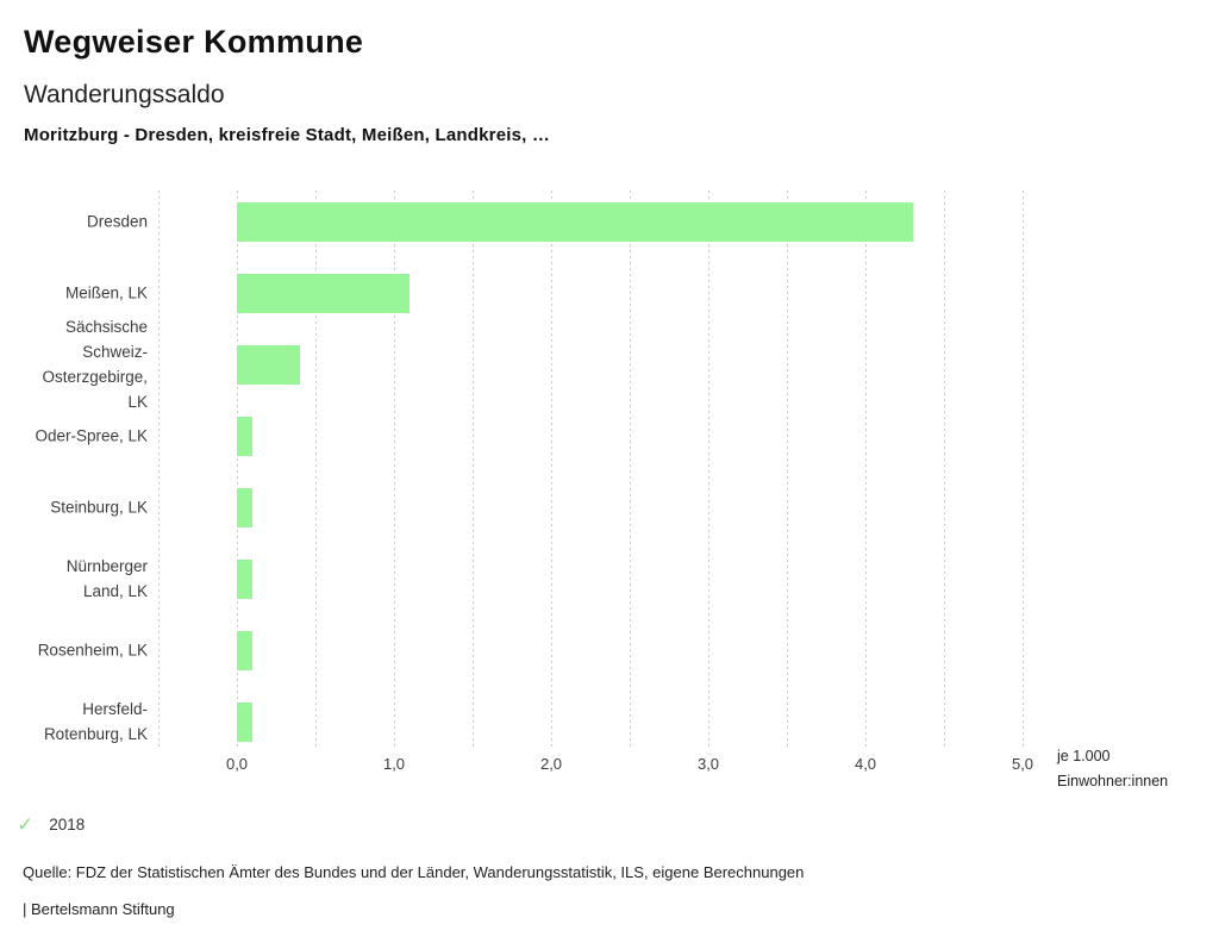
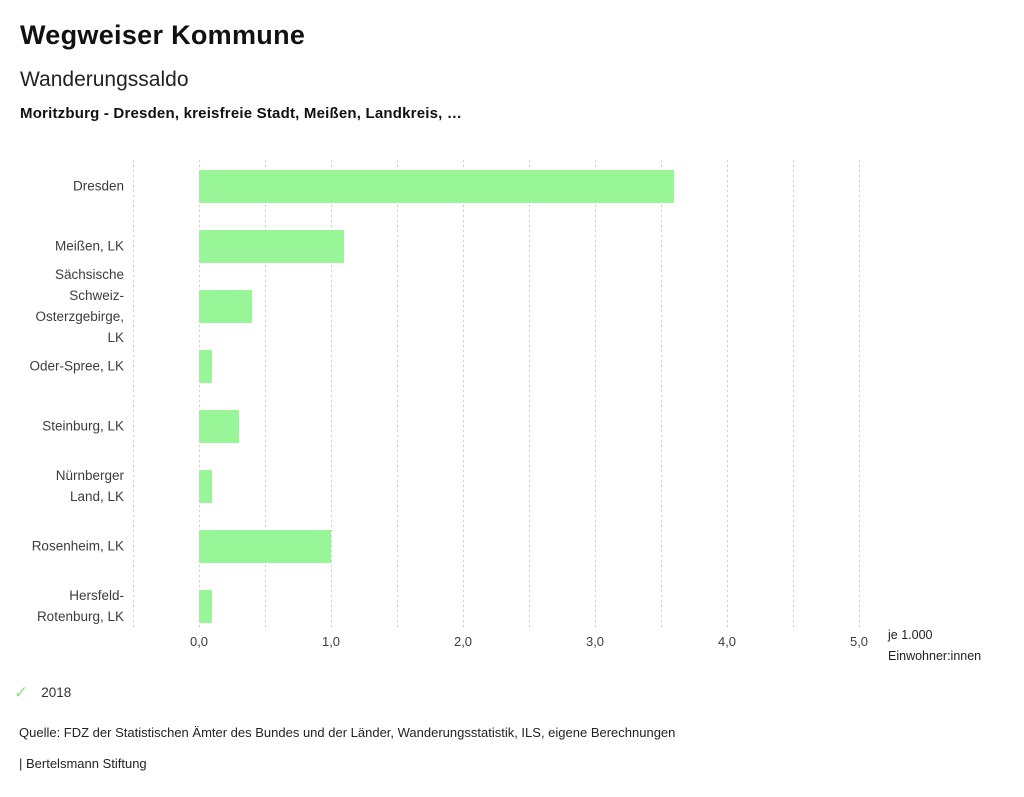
Dresden: 4,3 -> 3,6
Steinburg, LK: 0,1 -> 0,3
Rosenheim, LK: 0,1 -> 1,0
